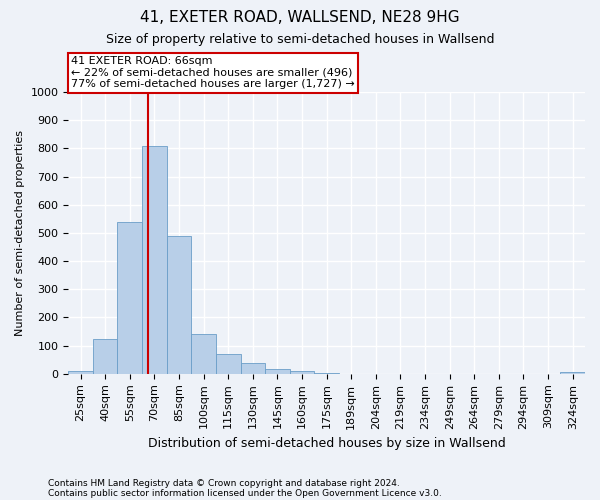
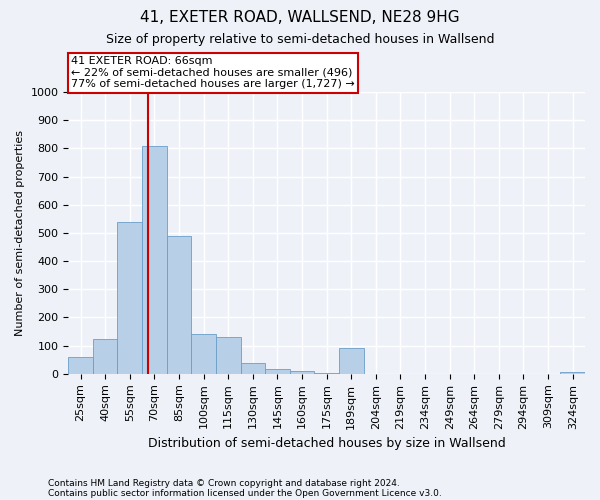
25sqm: 10 -> 60
115sqm: 72 -> 130
189sqm: 1 -> 90
